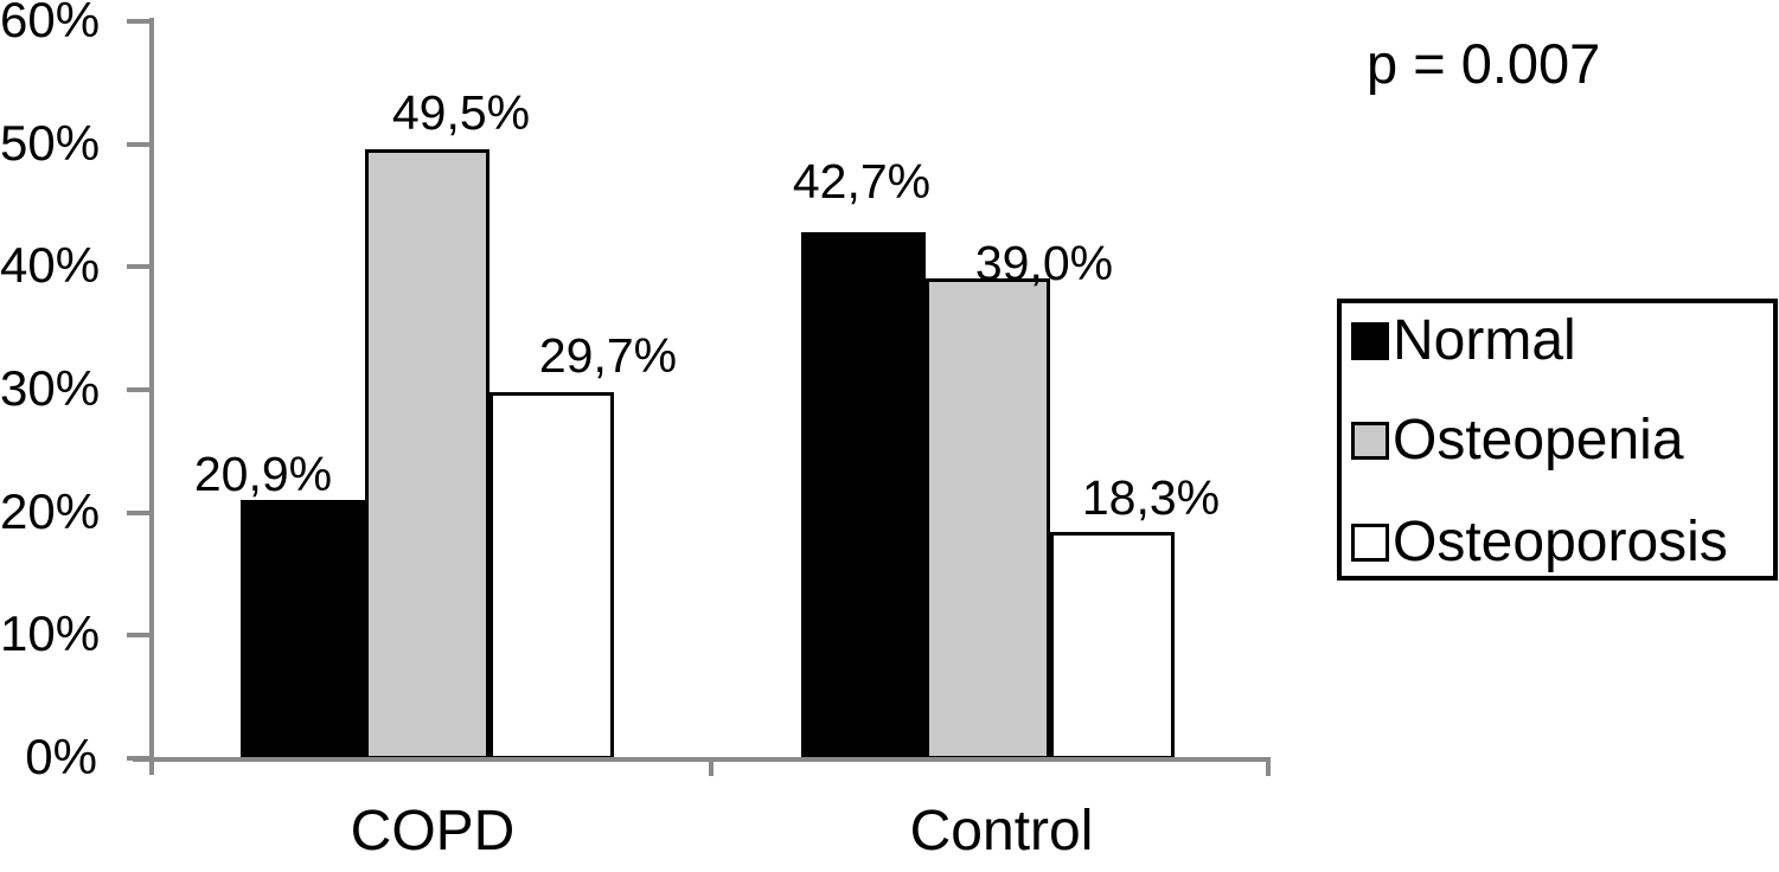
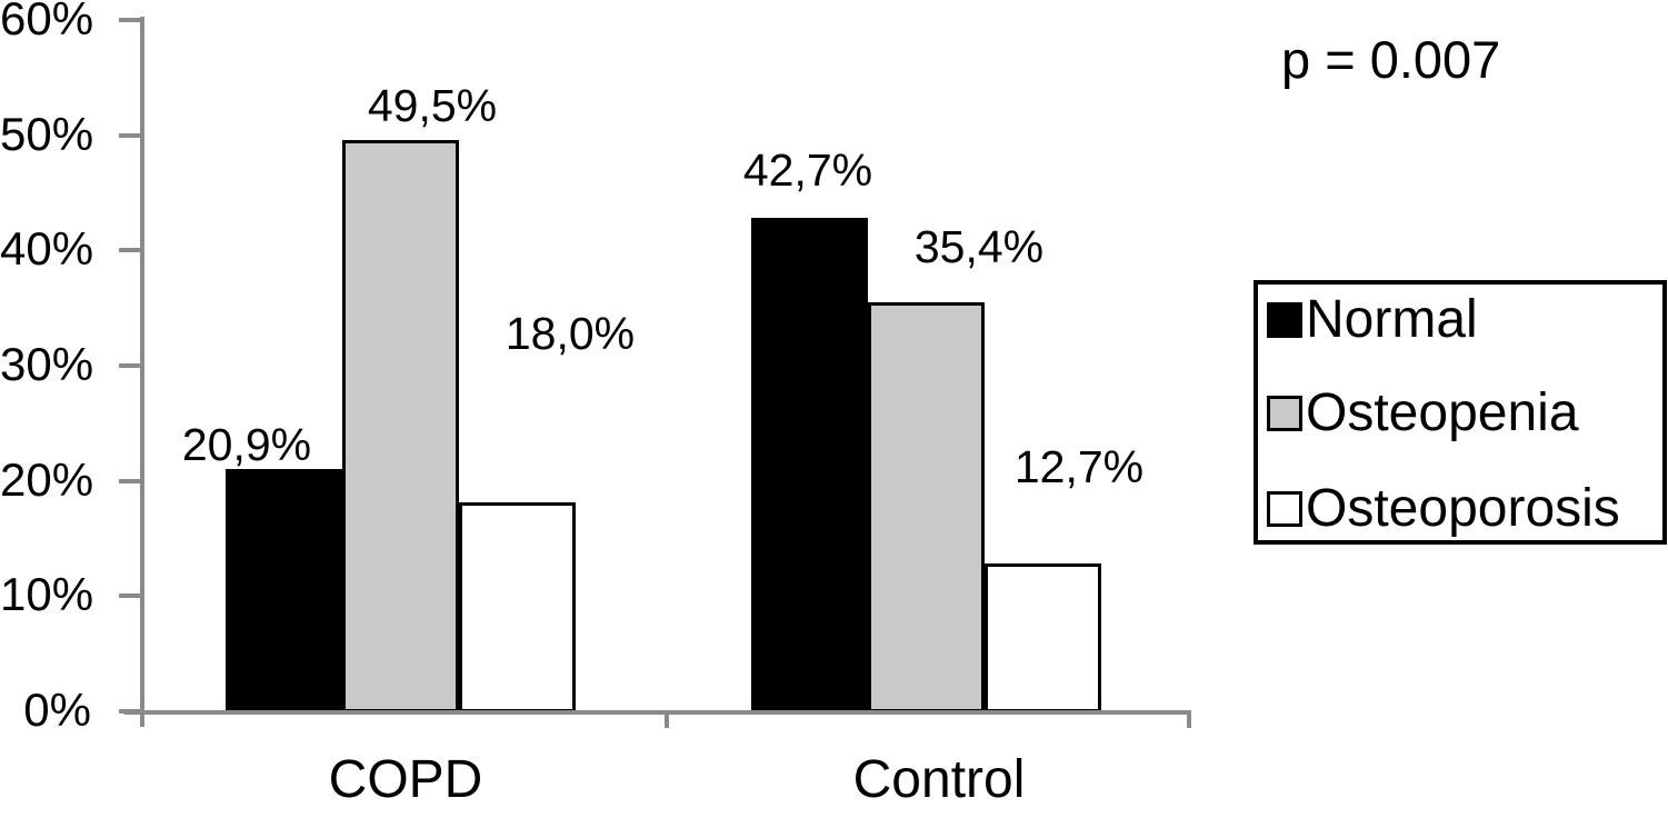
Osteoporosis/COPD: 29,7% -> 18,0%
Osteopenia/Control: 39,0% -> 35,4%
Osteoporosis/Control: 18,3% -> 12,7%
